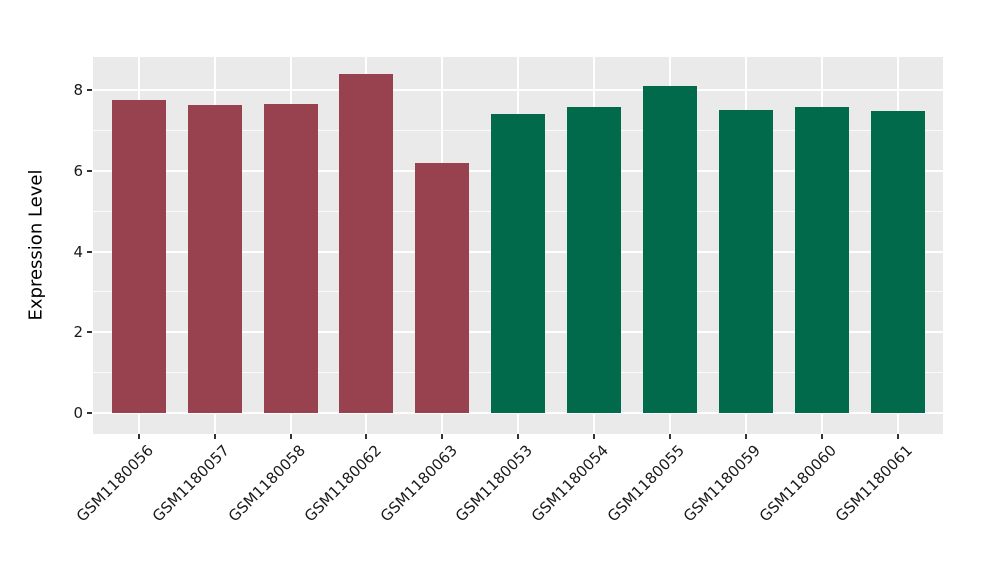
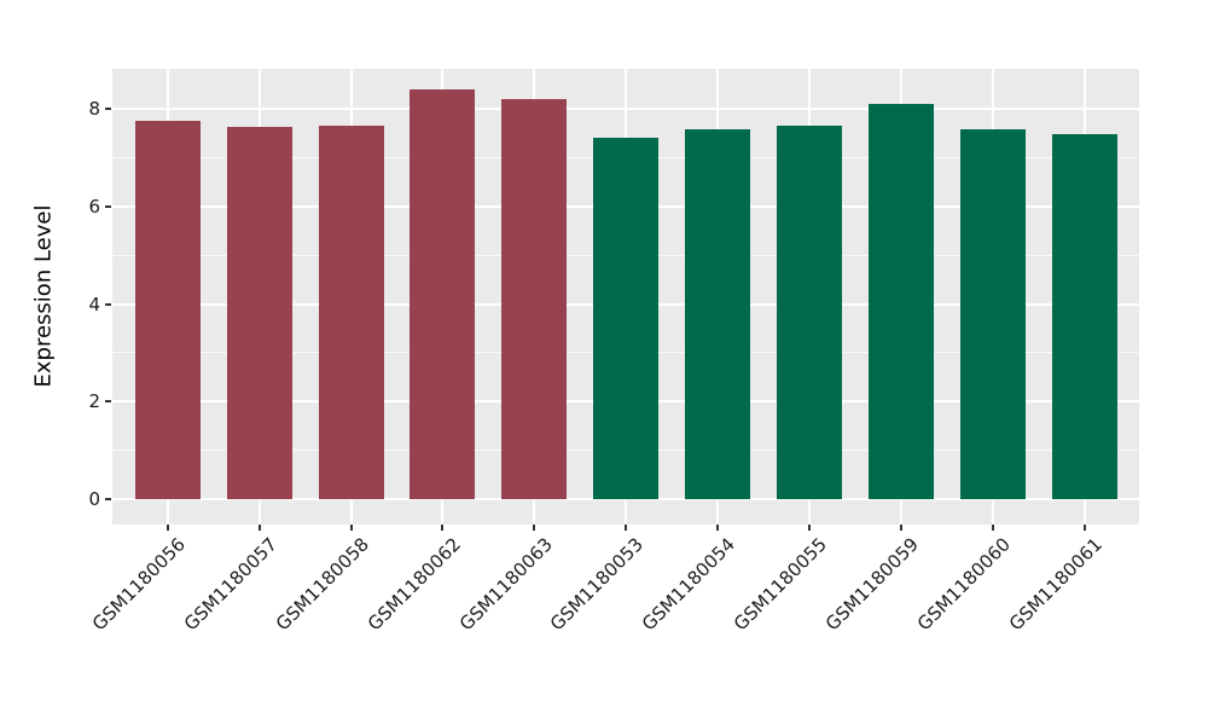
GSM1180063: 6.2 -> 8.2
GSM1180055: 8.1 -> 7.7
GSM1180059: 7.5 -> 8.1
